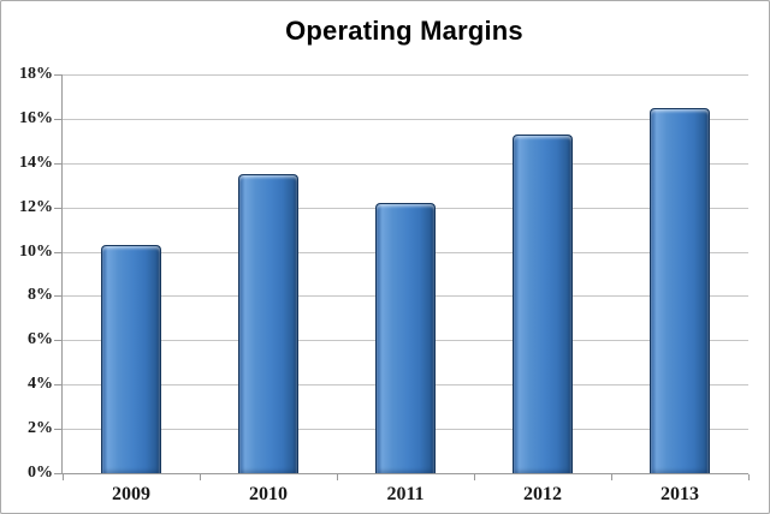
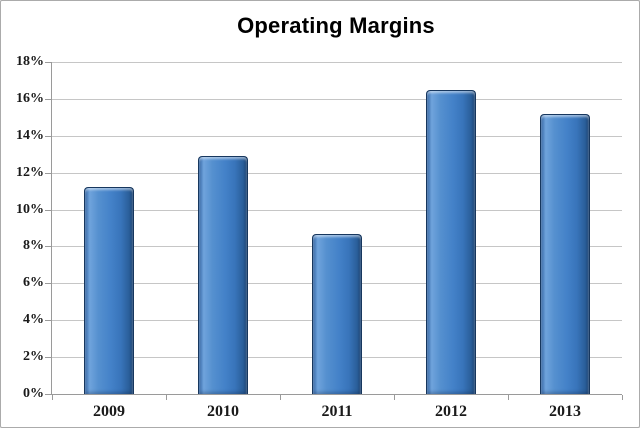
2009: 10.3% -> 11.2%
2010: 13.5% -> 12.9%
2011: 12.2% -> 8.7%
2012: 15.3% -> 16.5%
2013: 16.5% -> 15.2%
